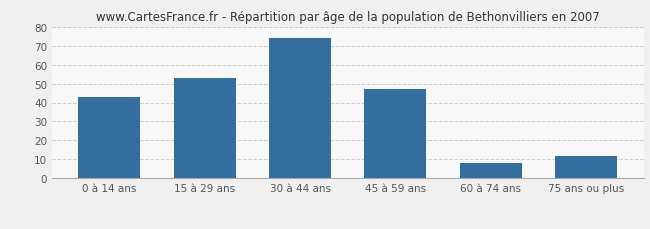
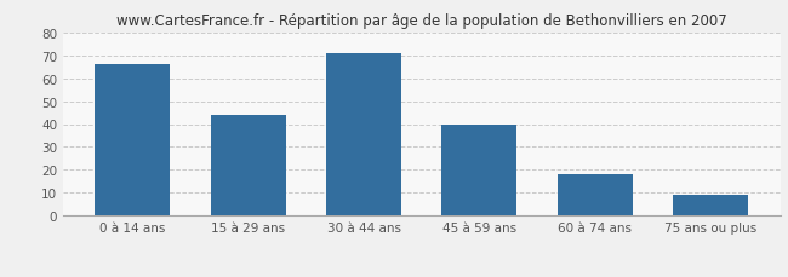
0 à 14 ans: 43 -> 66
15 à 29 ans: 53 -> 44
30 à 44 ans: 74 -> 71
45 à 59 ans: 47 -> 40
60 à 74 ans: 8 -> 18
75 ans ou plus: 12 -> 9
